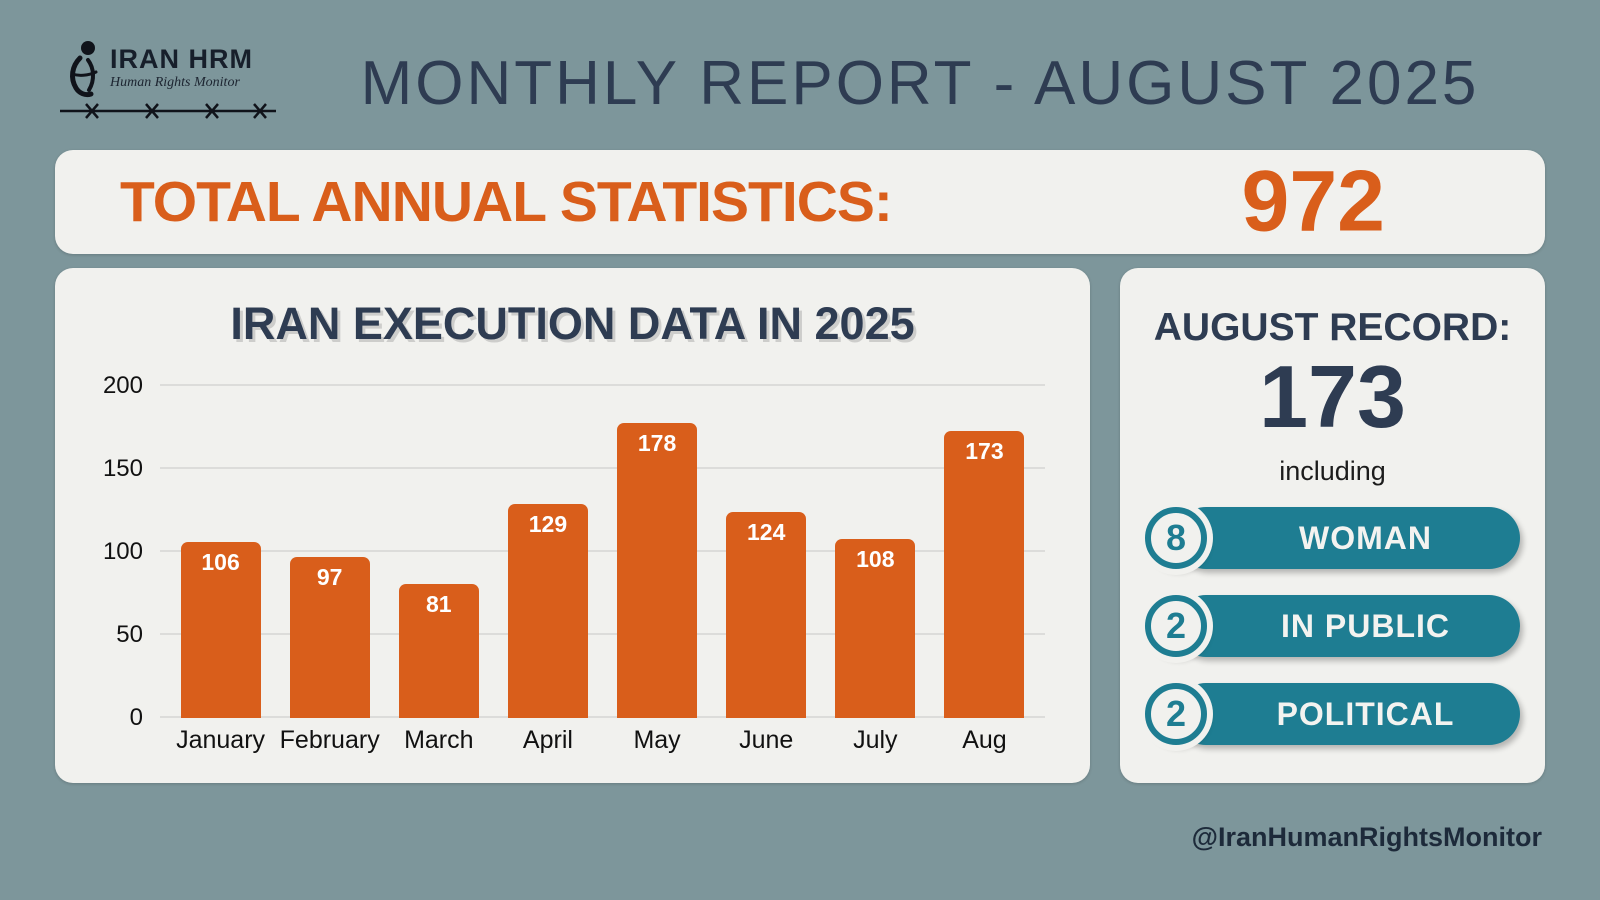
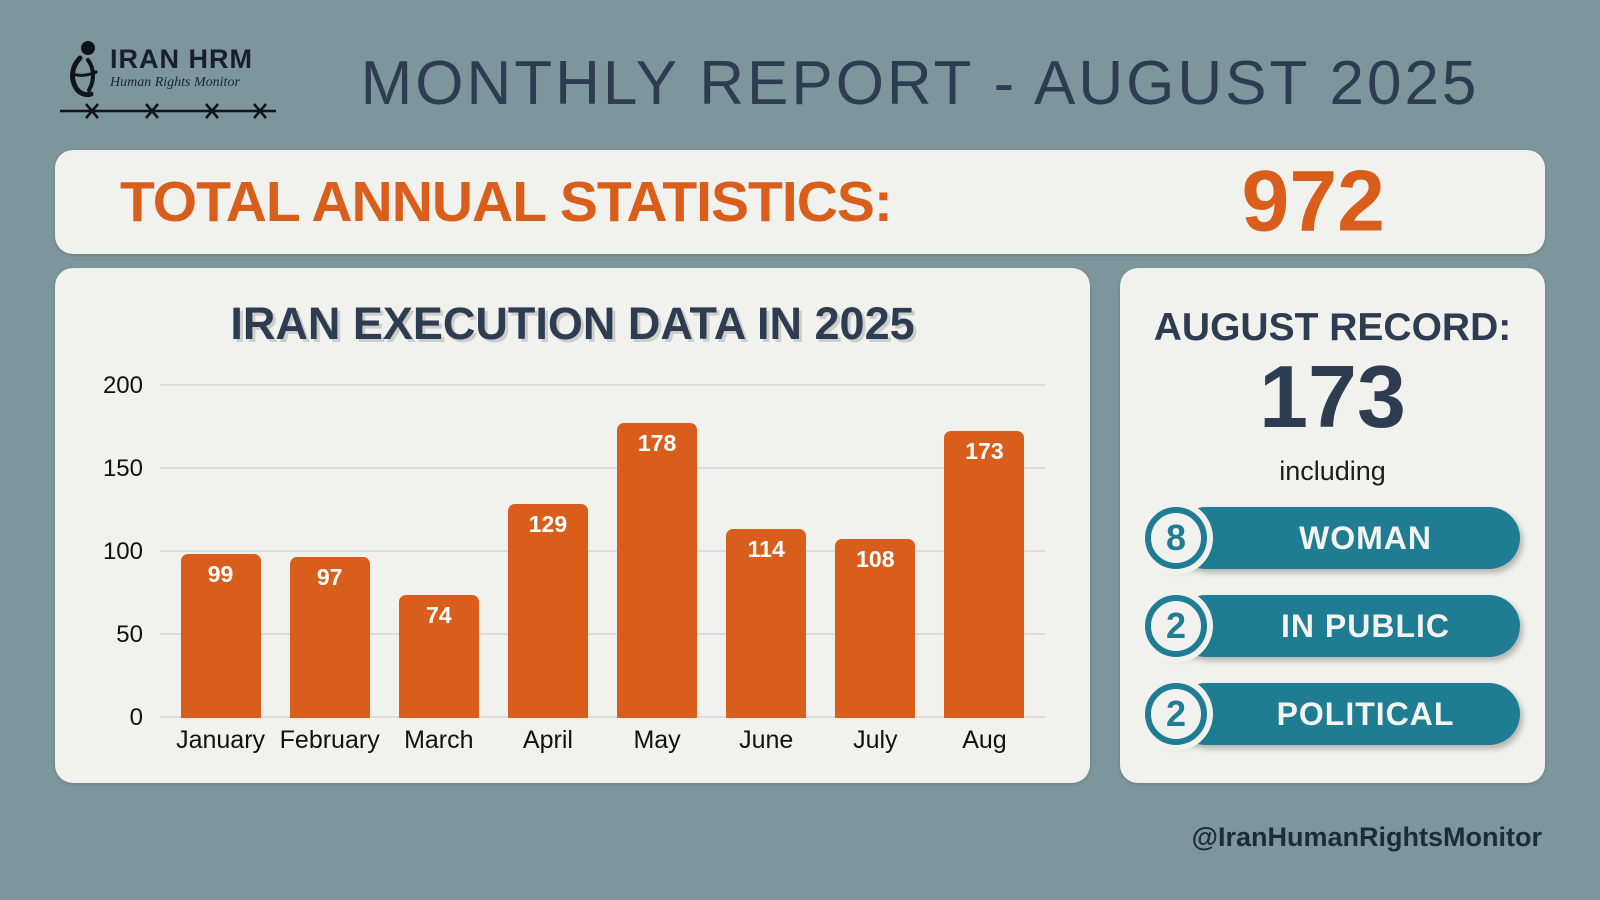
January: 106 -> 99
March: 81 -> 74
June: 124 -> 114
